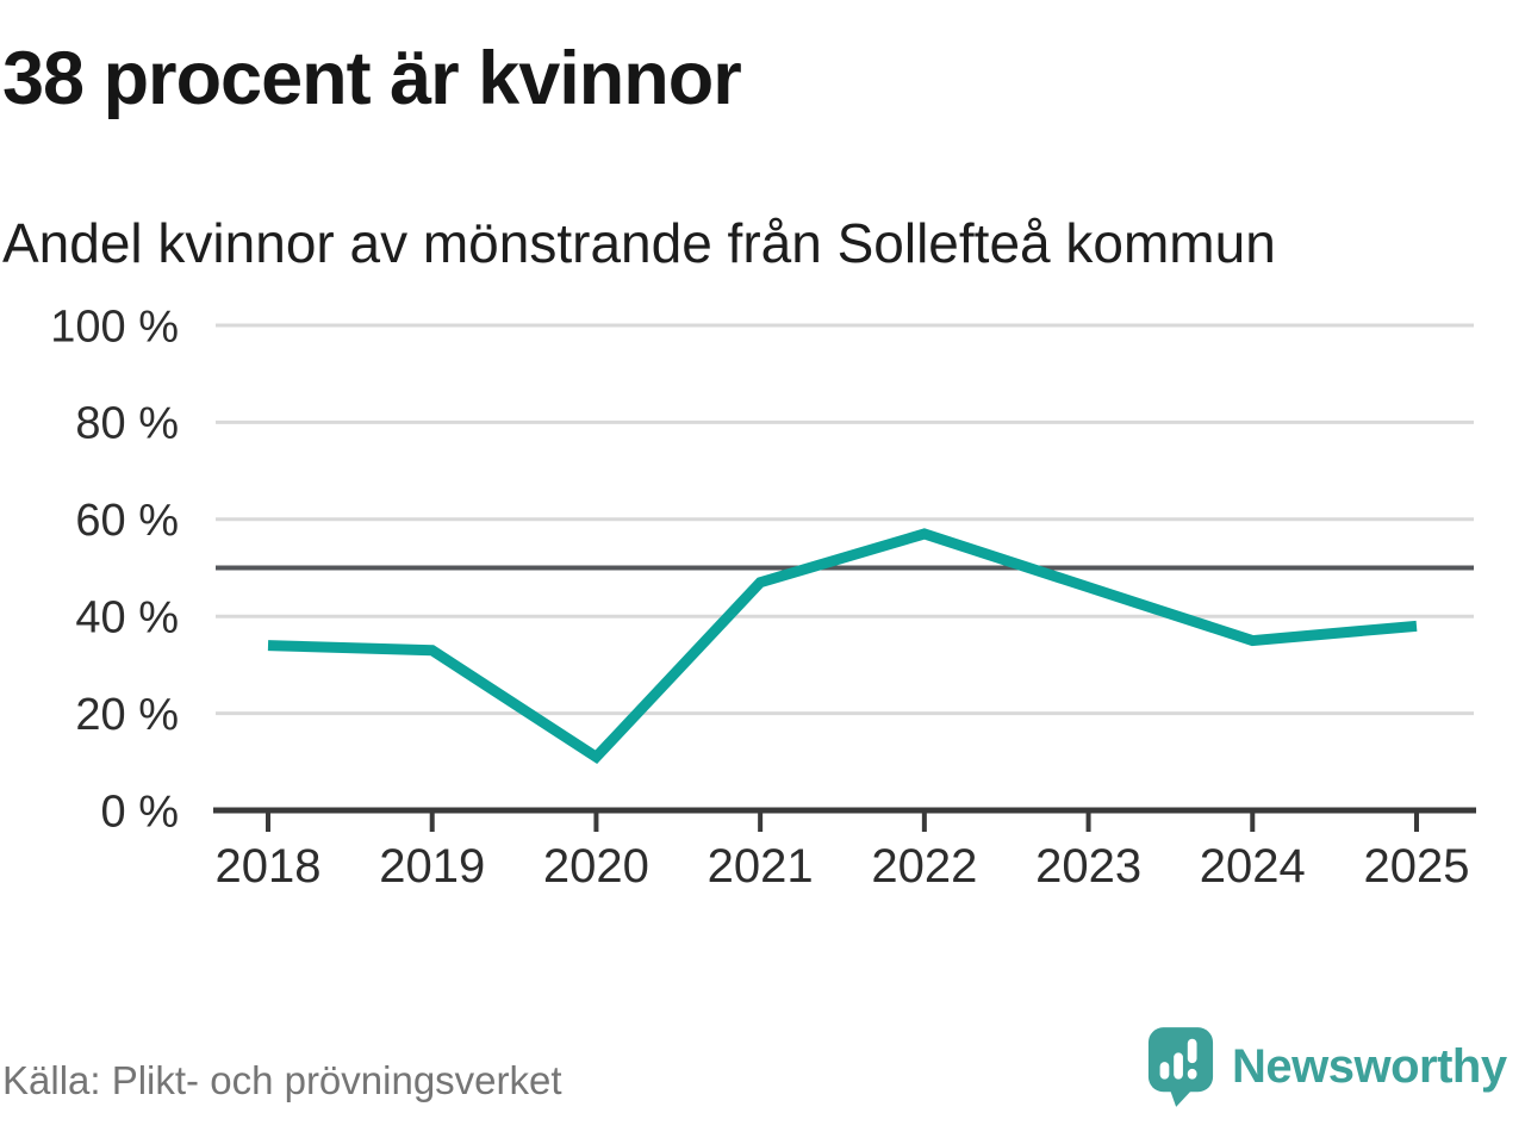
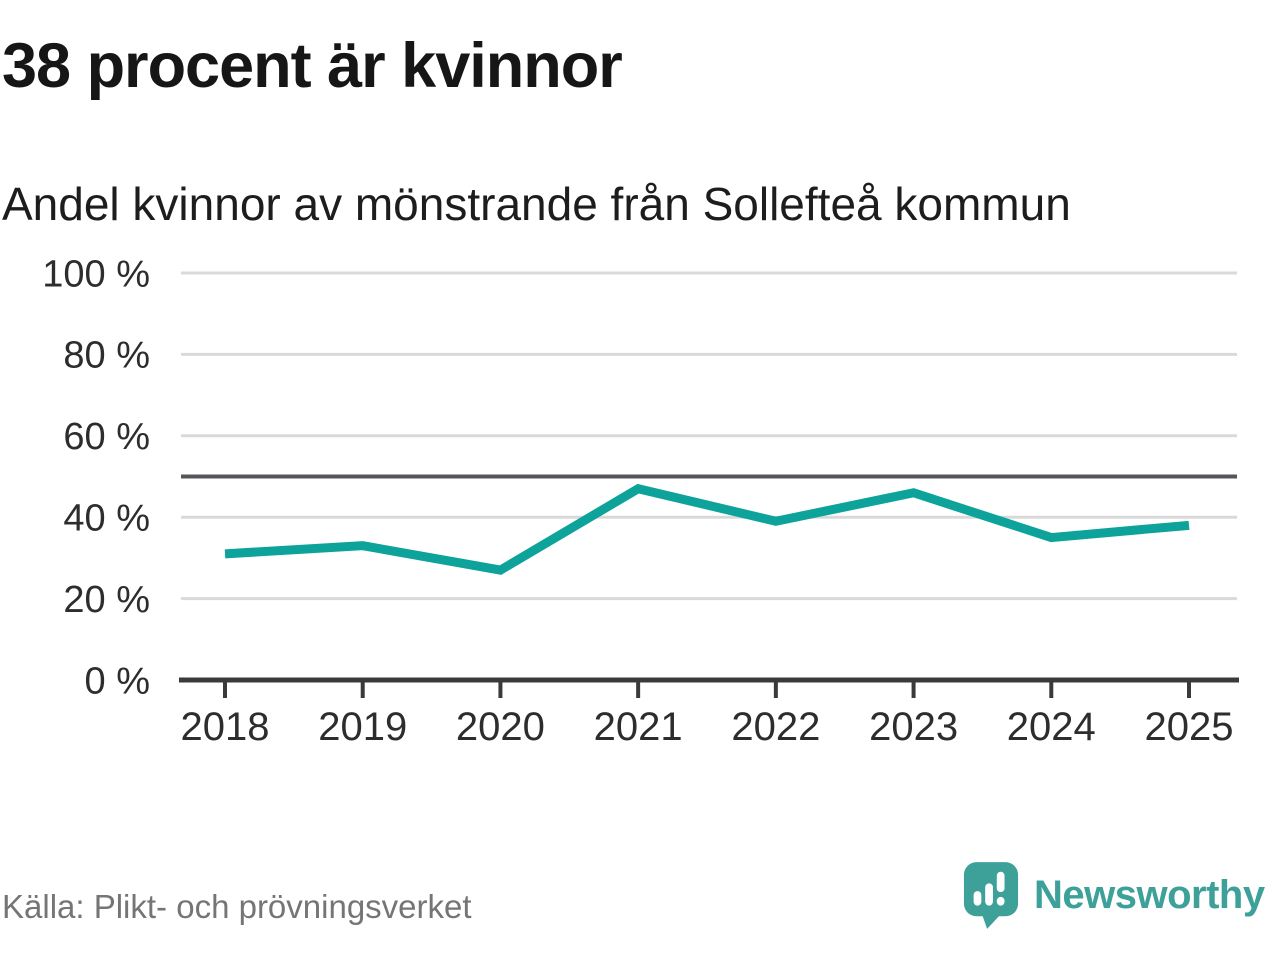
2018: 34% -> 31%
2020: 11% -> 27%
2022: 57% -> 39%
